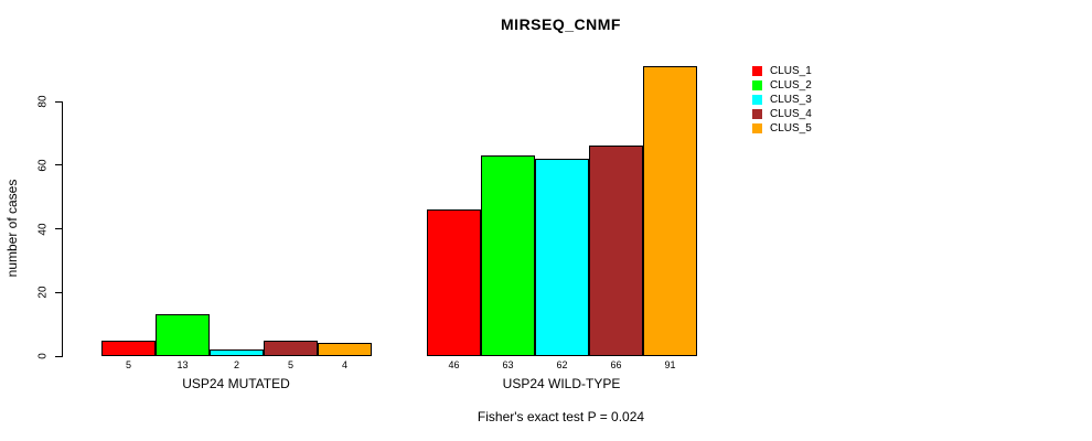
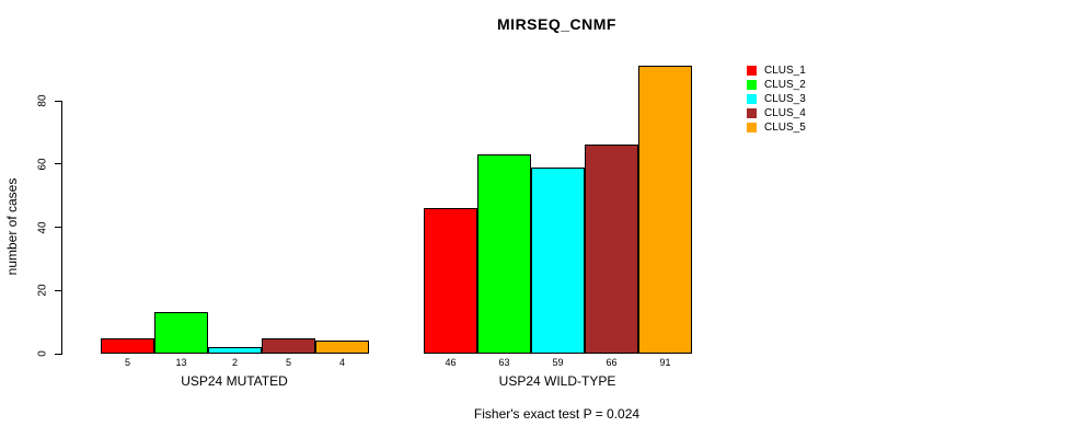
CLUS_3/USP24 WILD-TYPE: 62 -> 59
